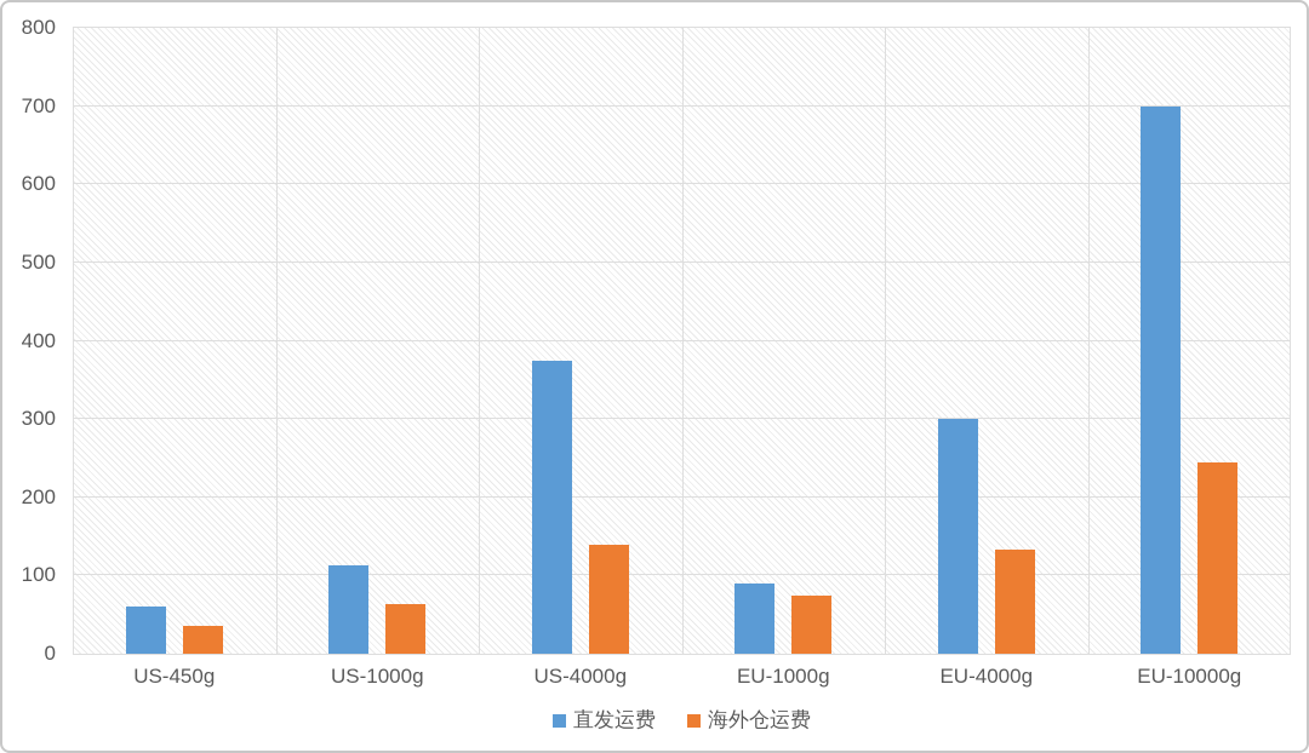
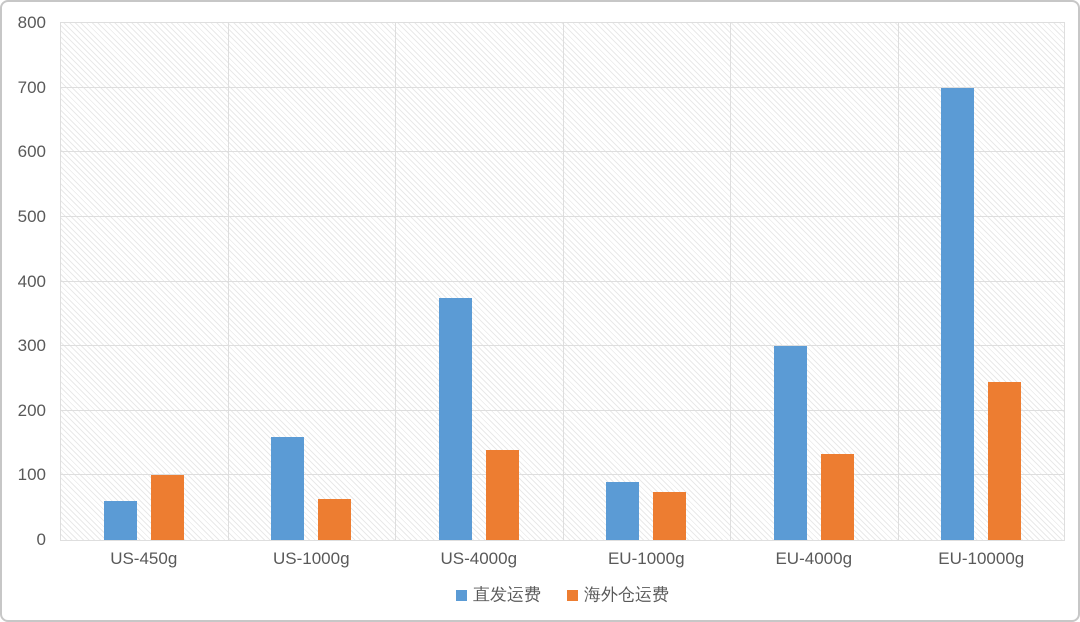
海外仓运费/US-450g: 40 -> 100
直发运费/US-1000g: 110 -> 160
